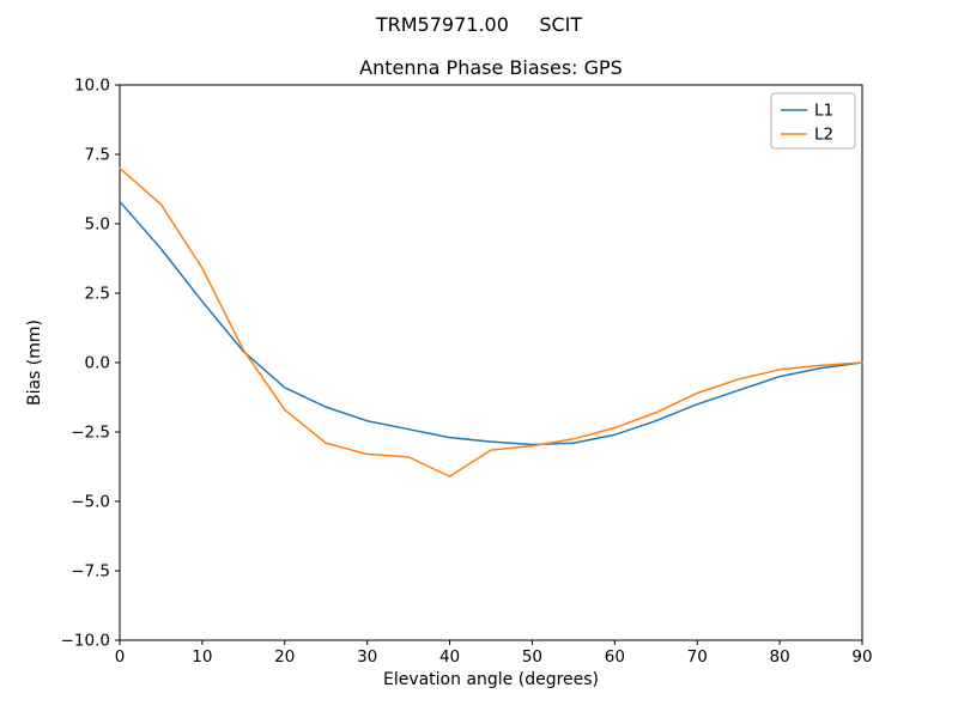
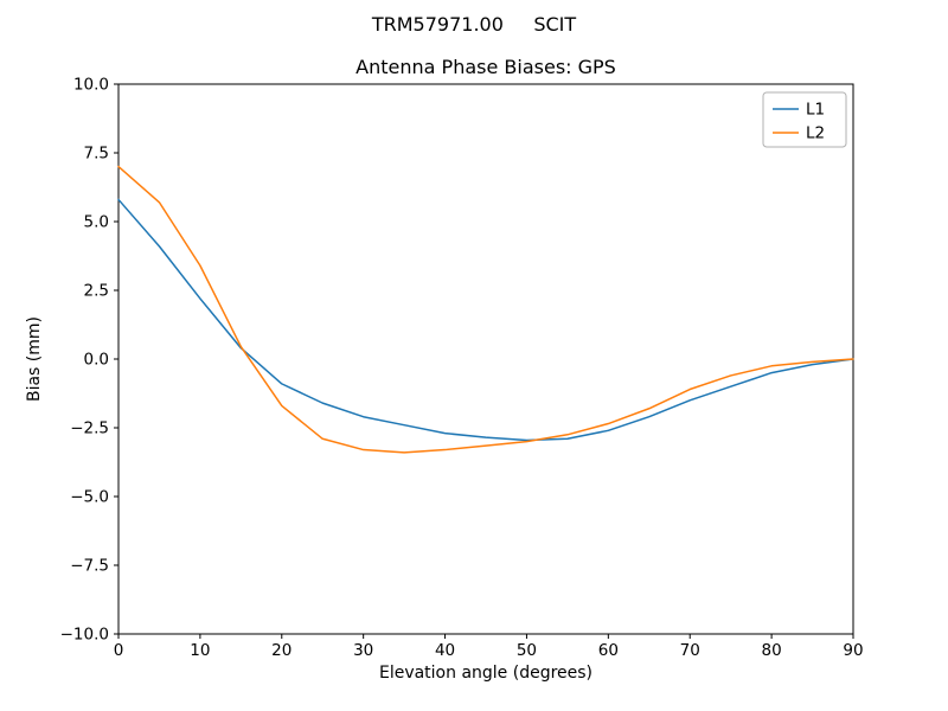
L2/40: -4.1 -> -3.3
